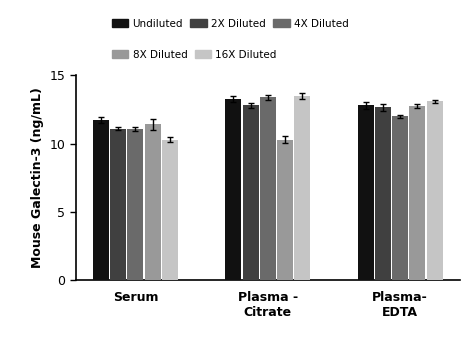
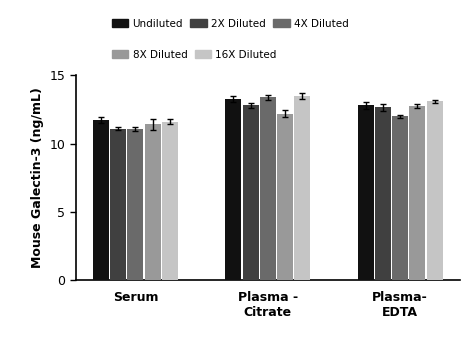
16X Diluted/Serum: 10.3 -> 11.6
8X Diluted/Plasma - Citrate: 10.3 -> 12.2
